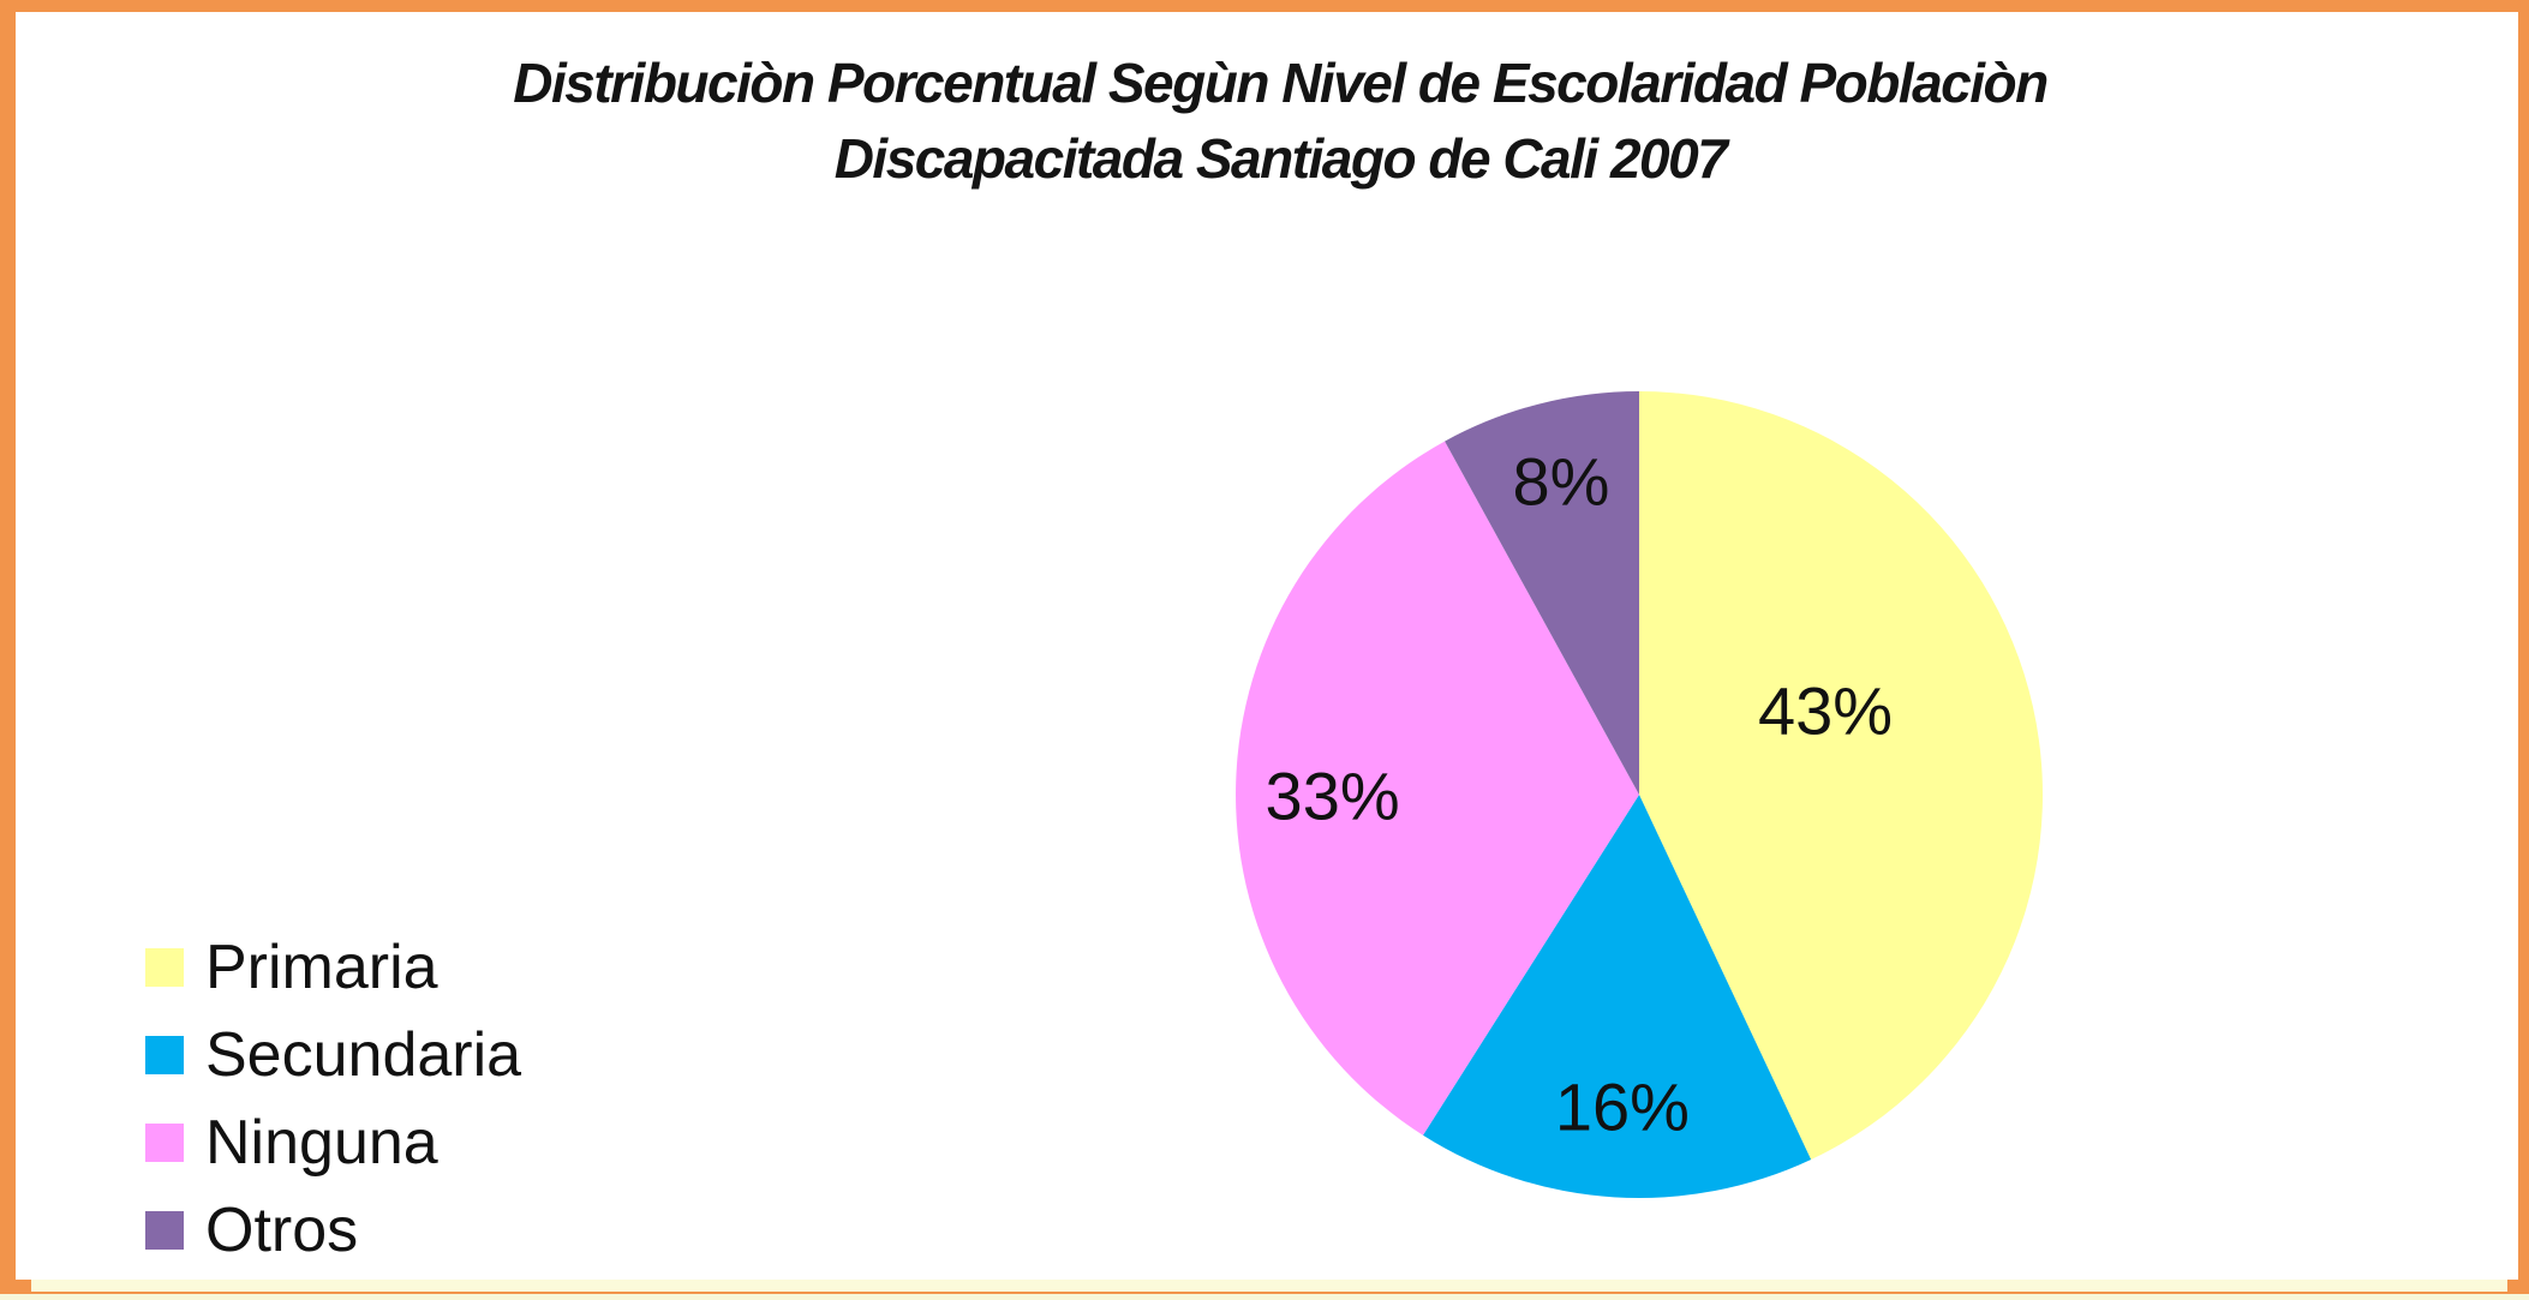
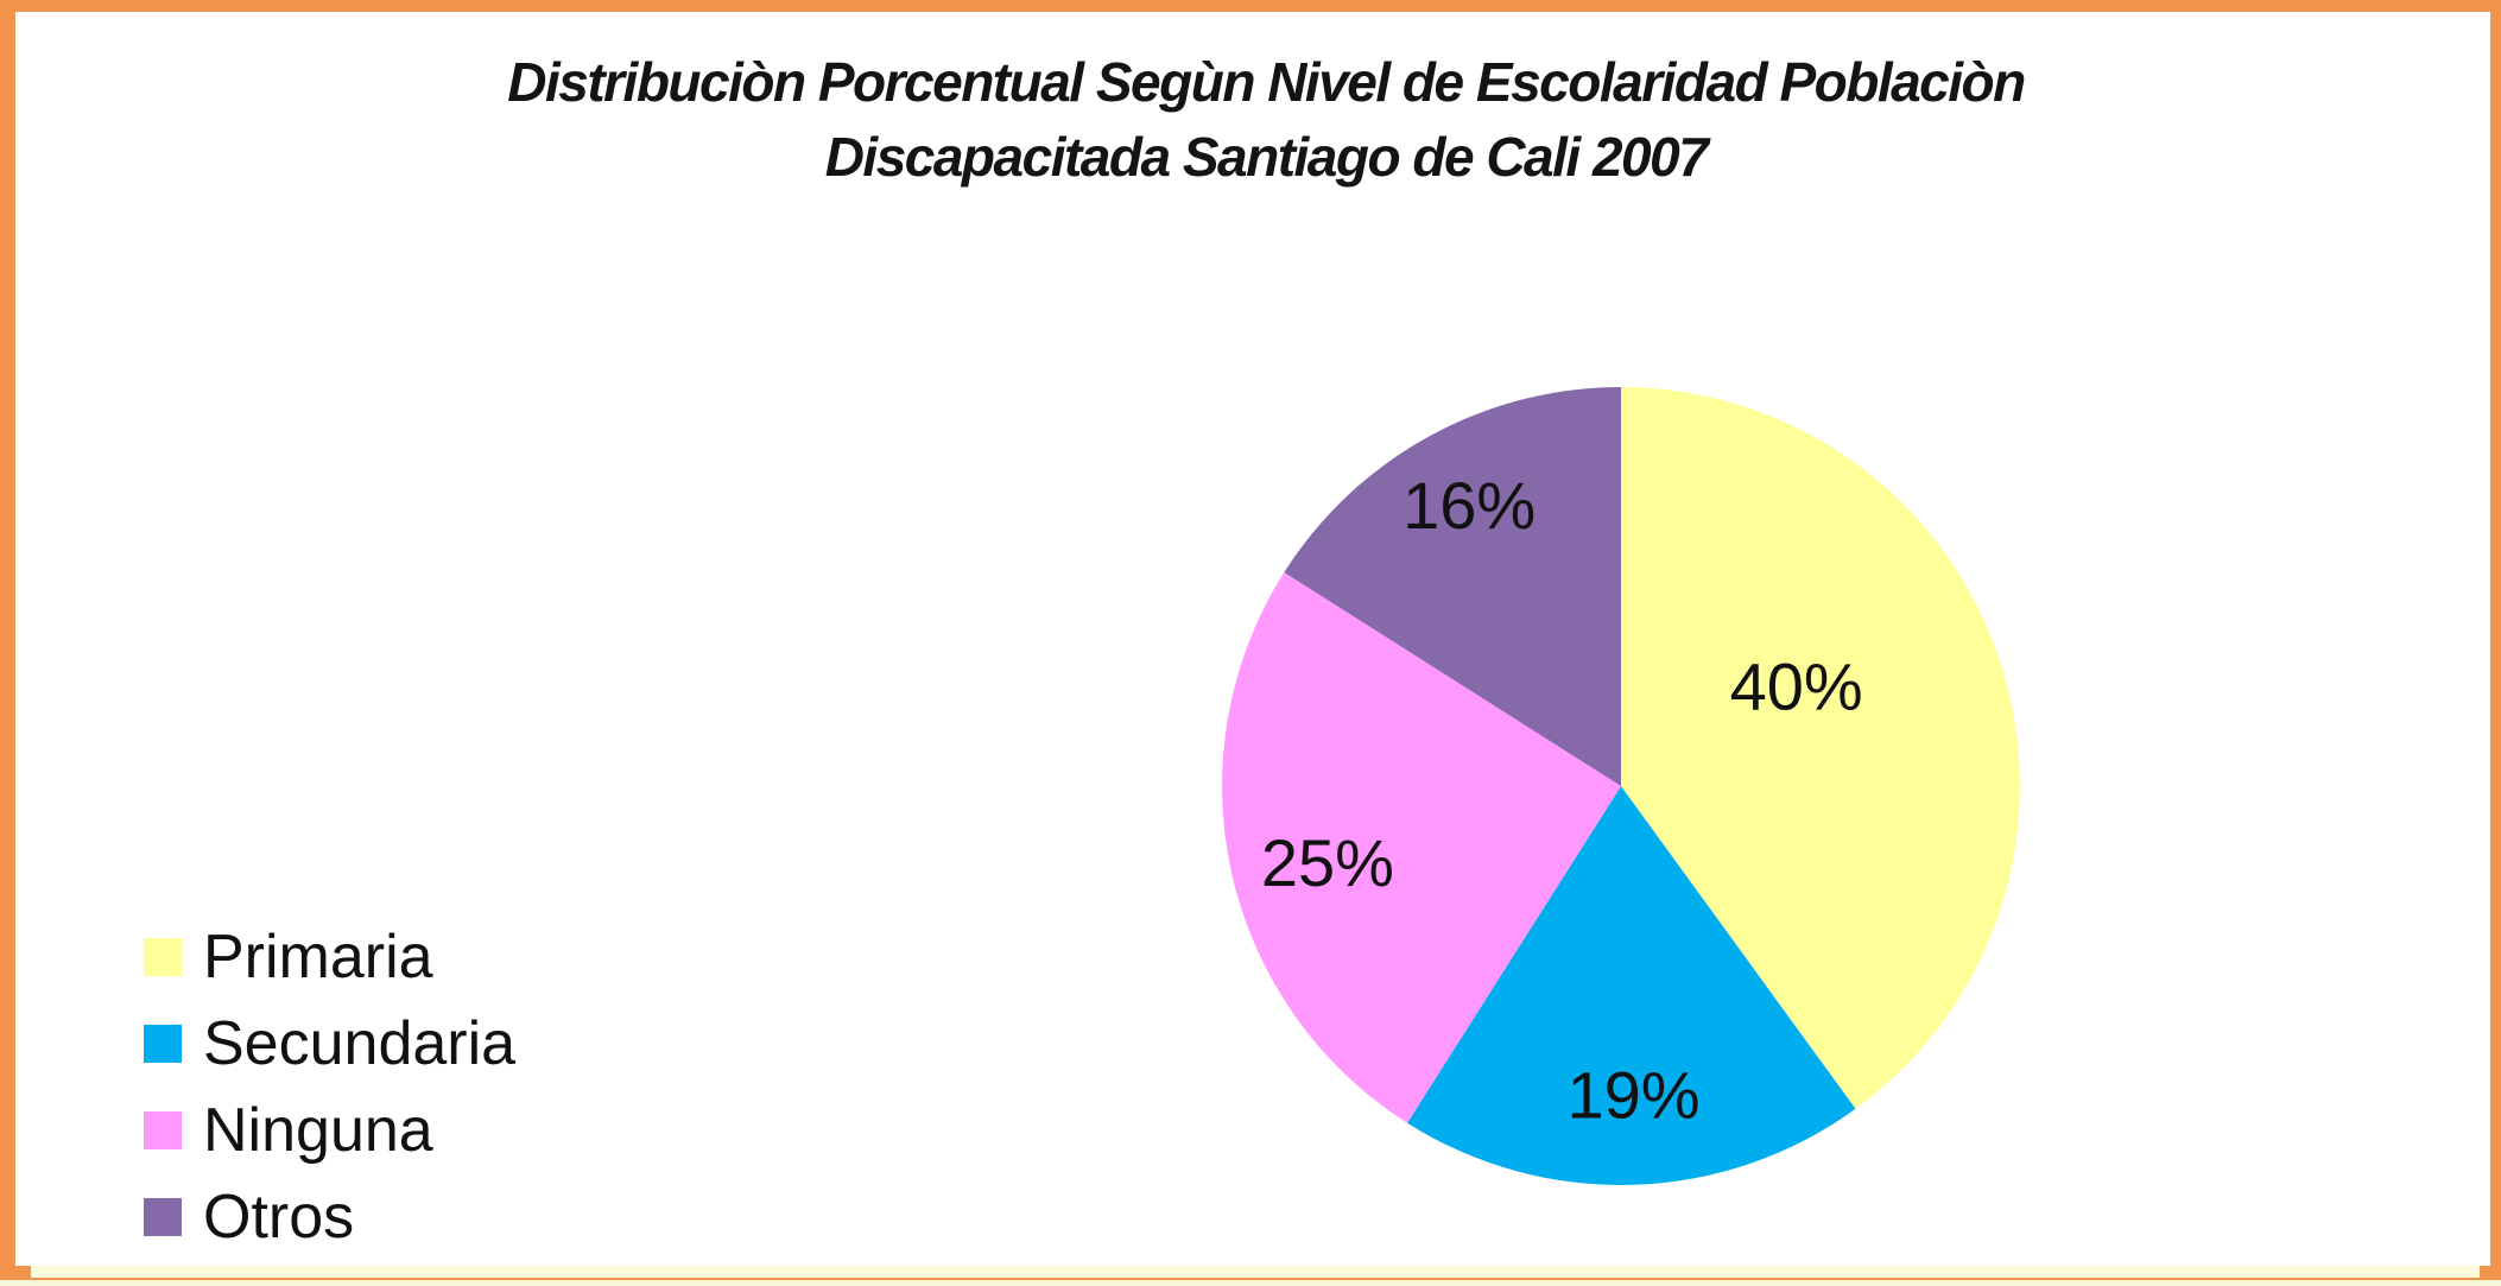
Primaria: 43% -> 40%
Secundaria: 16% -> 19%
Ninguna: 33% -> 25%
Otros: 8% -> 16%
